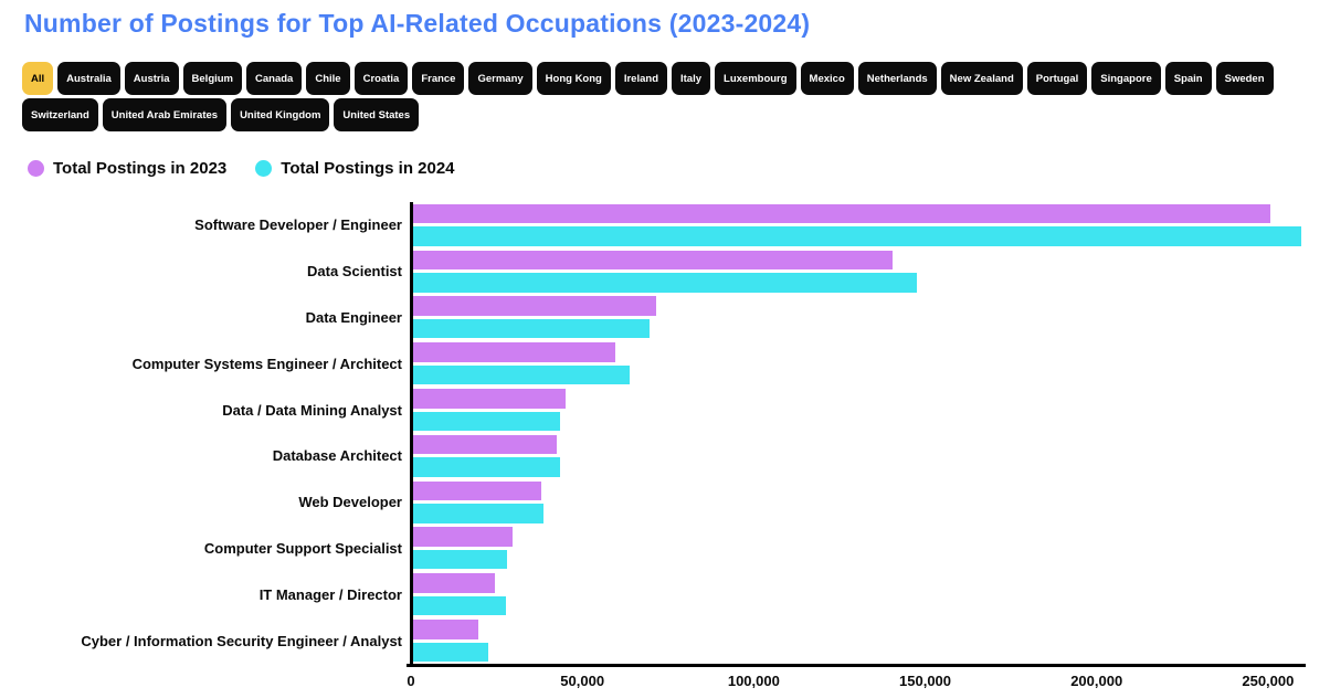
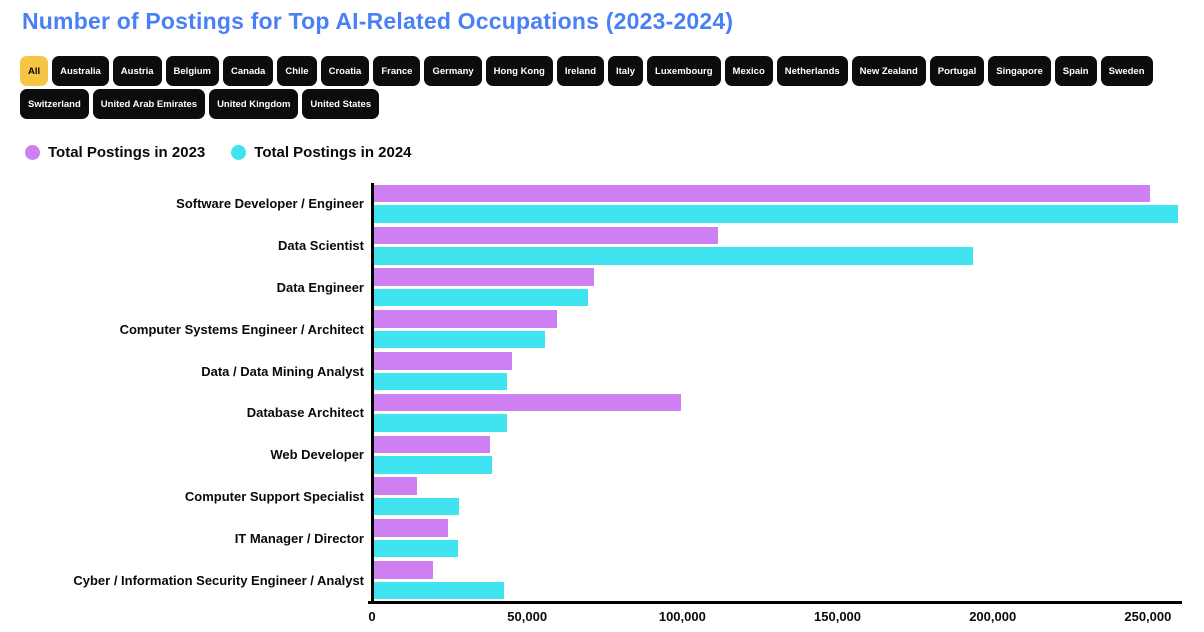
Total Postings in 2023/Data Scientist: 140000 -> 111000
Total Postings in 2024/Data Scientist: 147000 -> 193000
Total Postings in 2024/Computer Systems Engineer / Architect: 63000 -> 55000
Total Postings in 2023/Database Architect: 42000 -> 99000
Total Postings in 2023/Computer Support Specialist: 29000 -> 14000
Total Postings in 2024/Cyber / Information Security Engineer / Analyst: 22000 -> 42000
